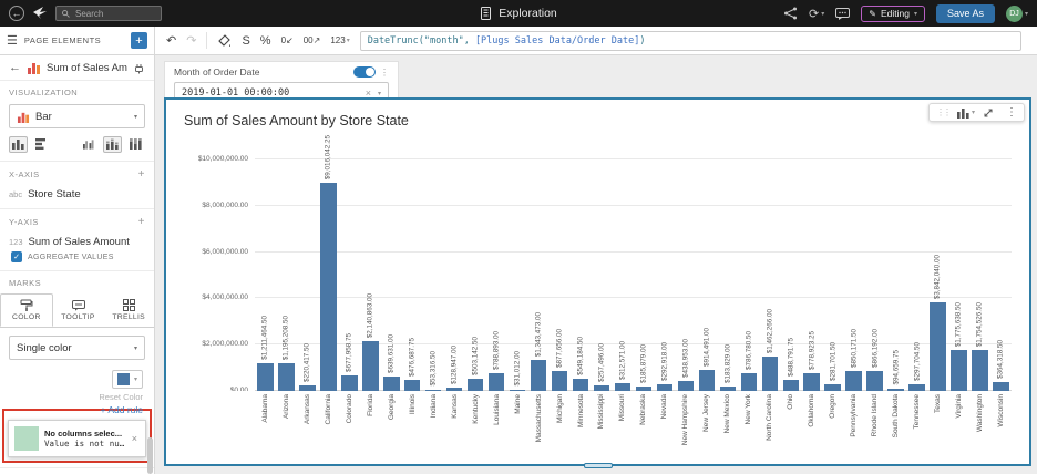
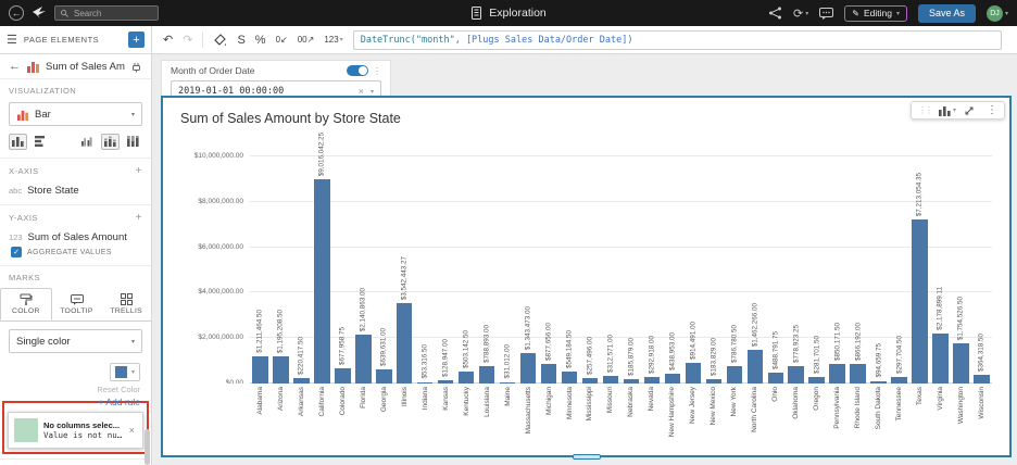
Illinois: $476,687.75 -> $3,542,443.27
Texas: $3,842,040.00 -> $7,213,054.35
Virginia: $1,775,638.50 -> $2,178,899.11
